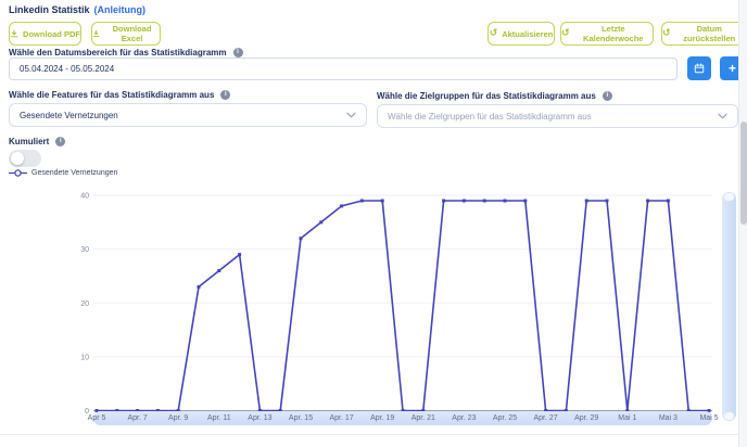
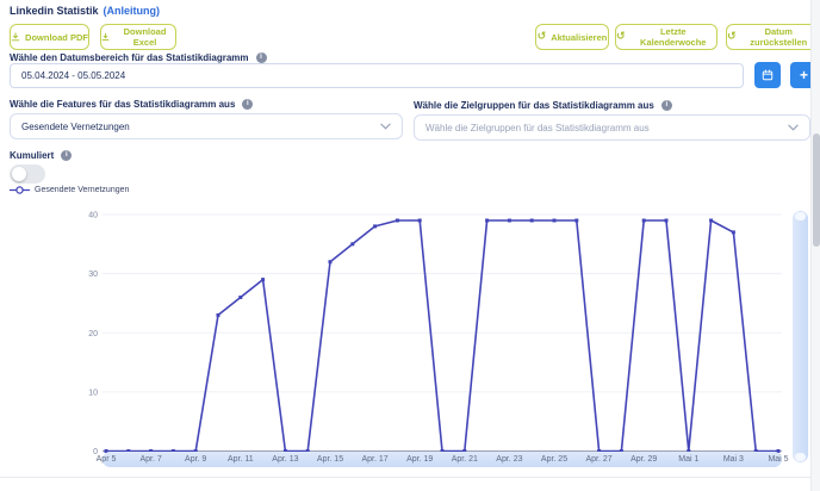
Mai 3: 39 -> 37
